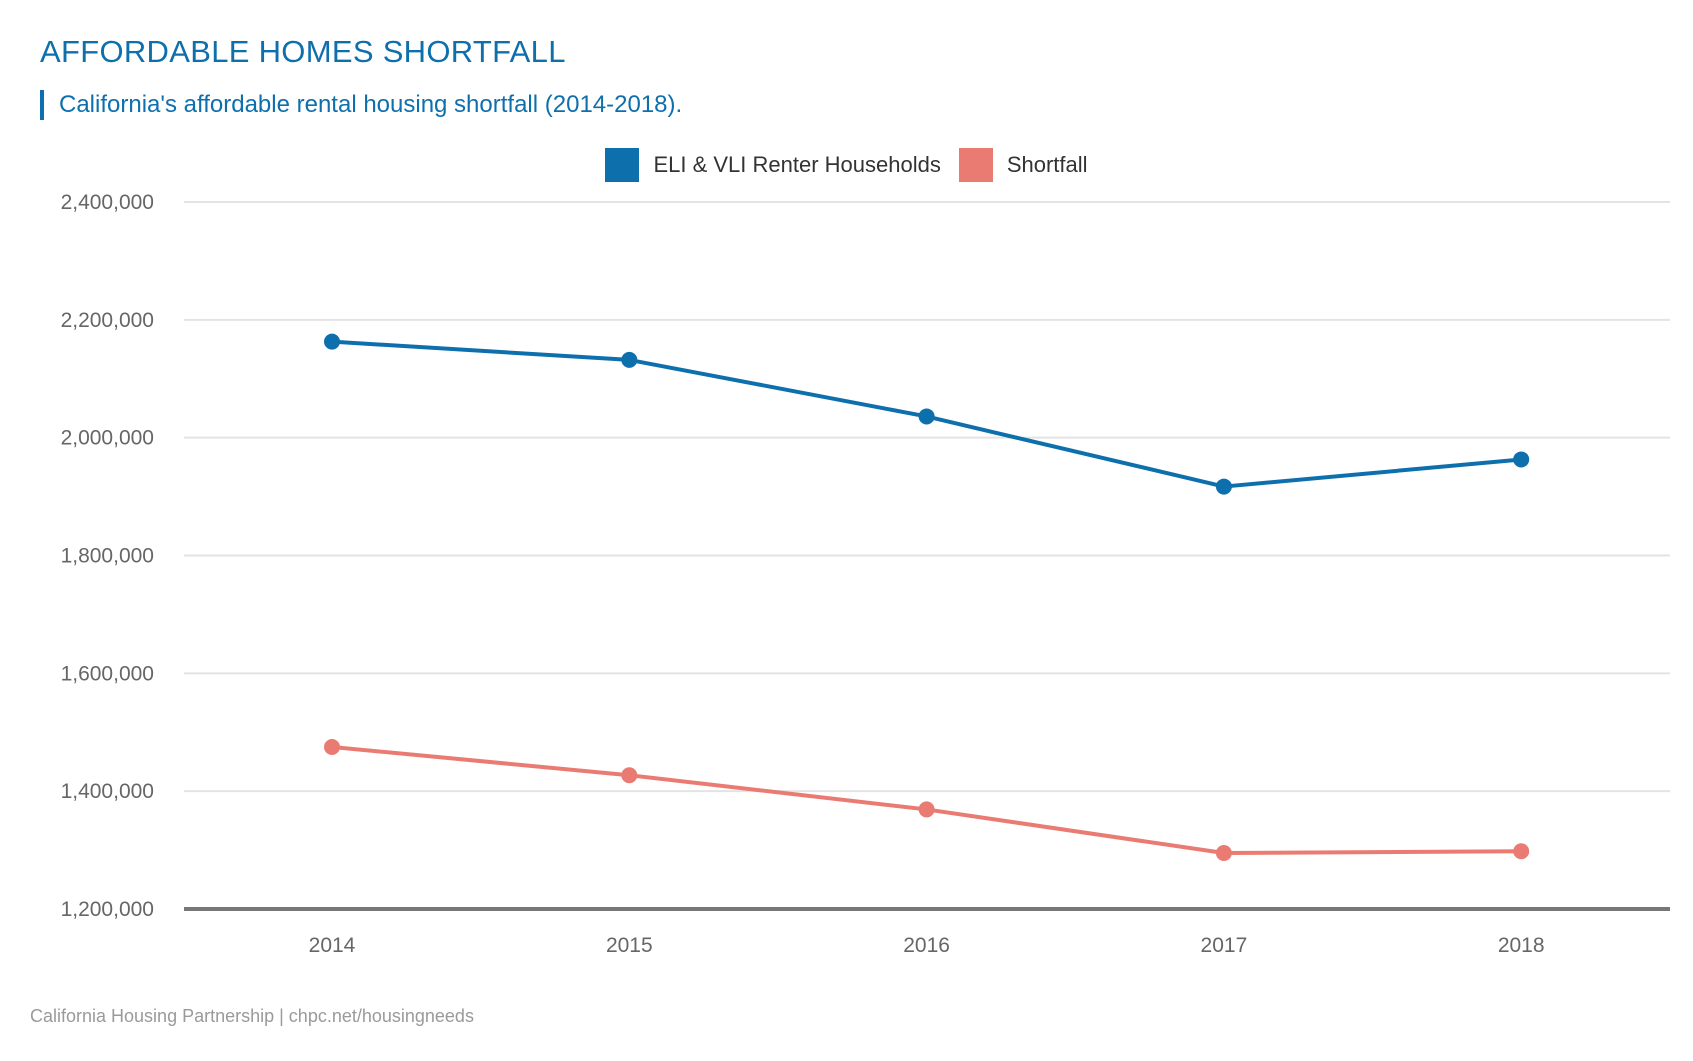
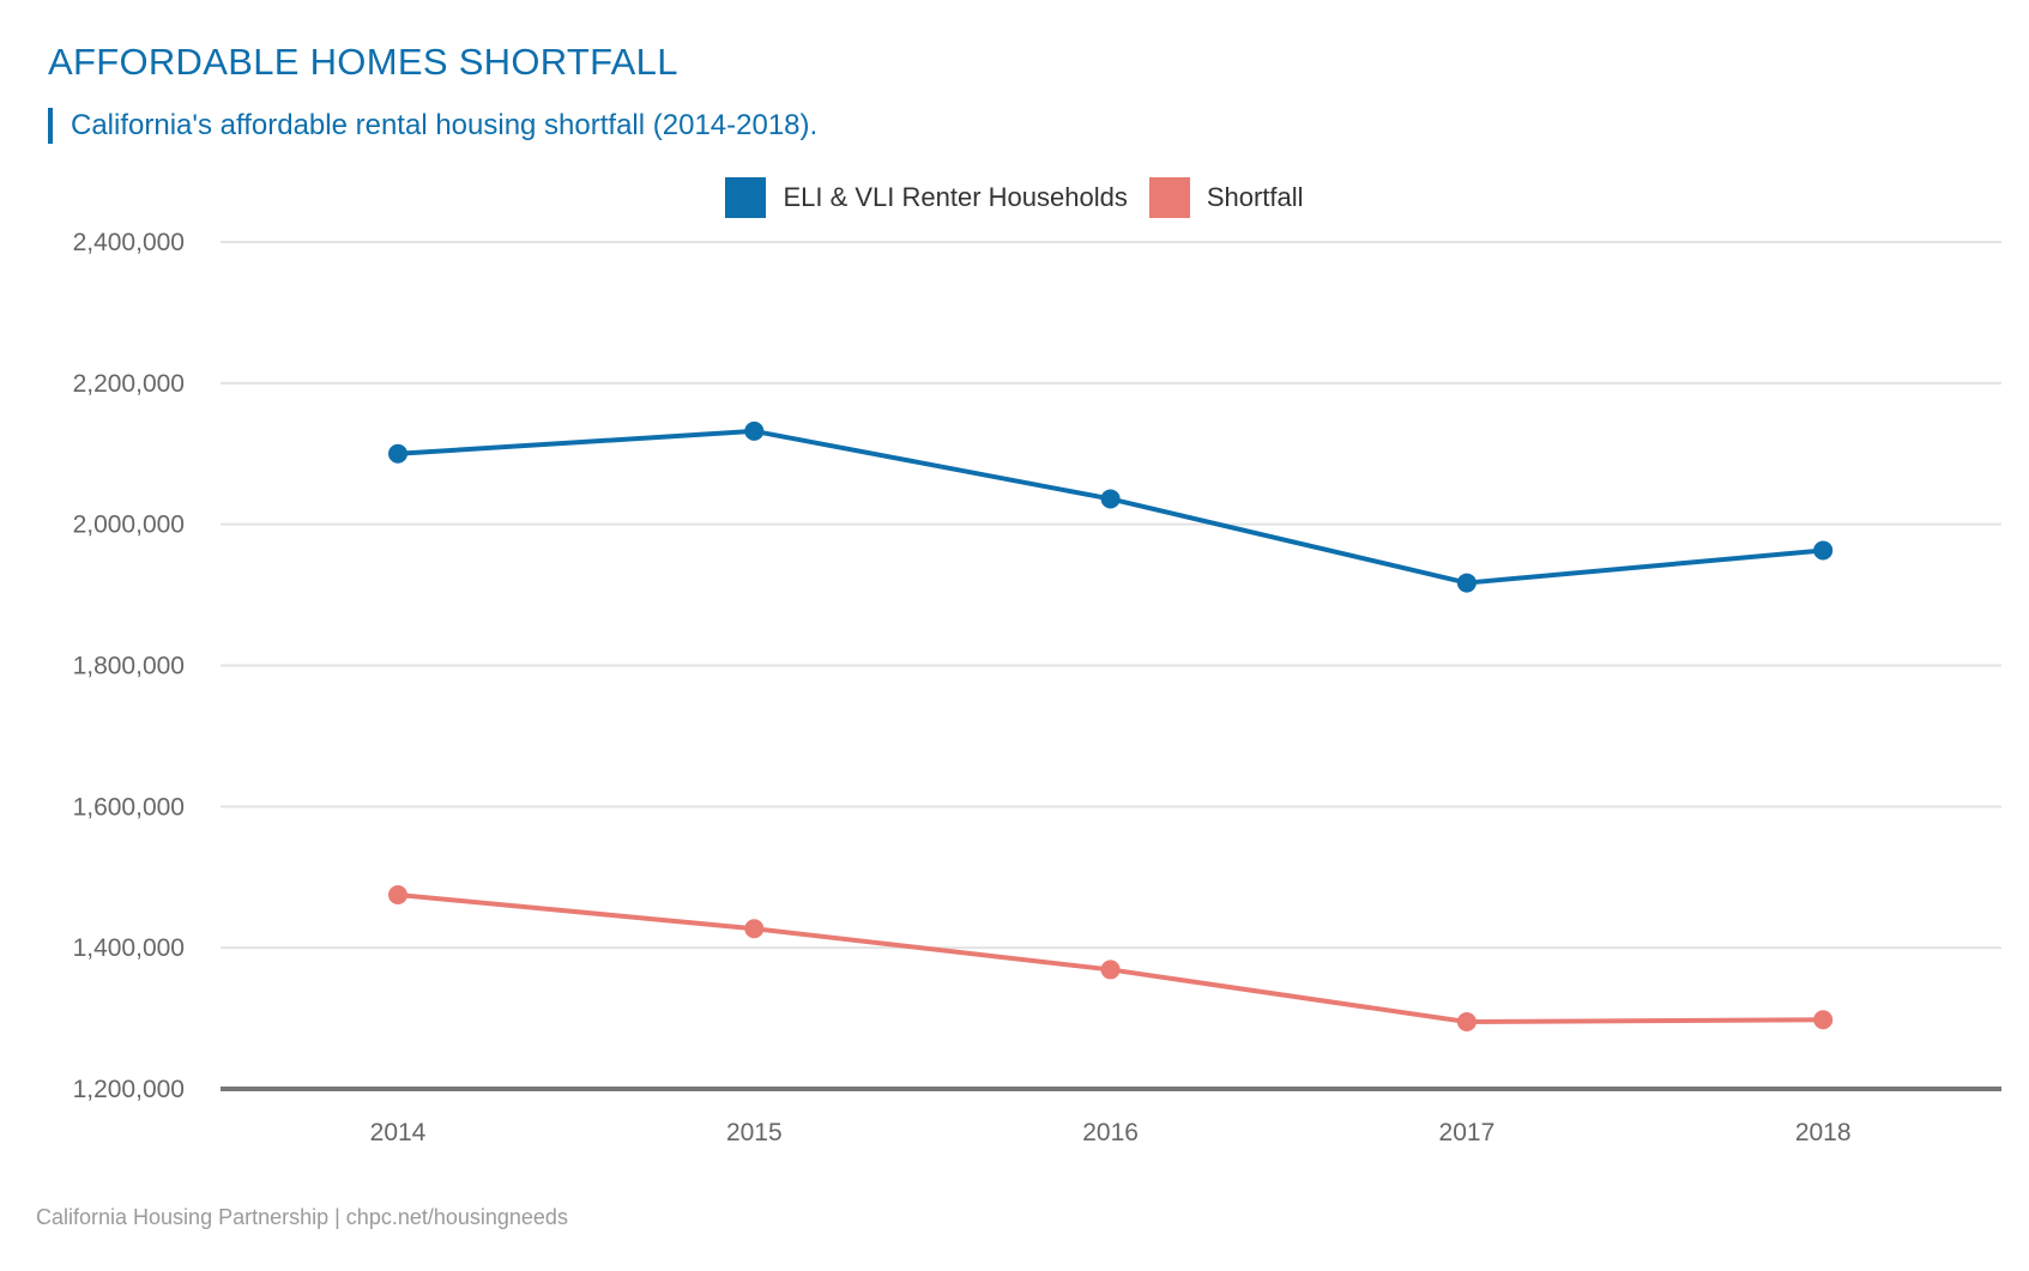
ELI & VLI Renter Households/2014: 2160000 -> 2100000
